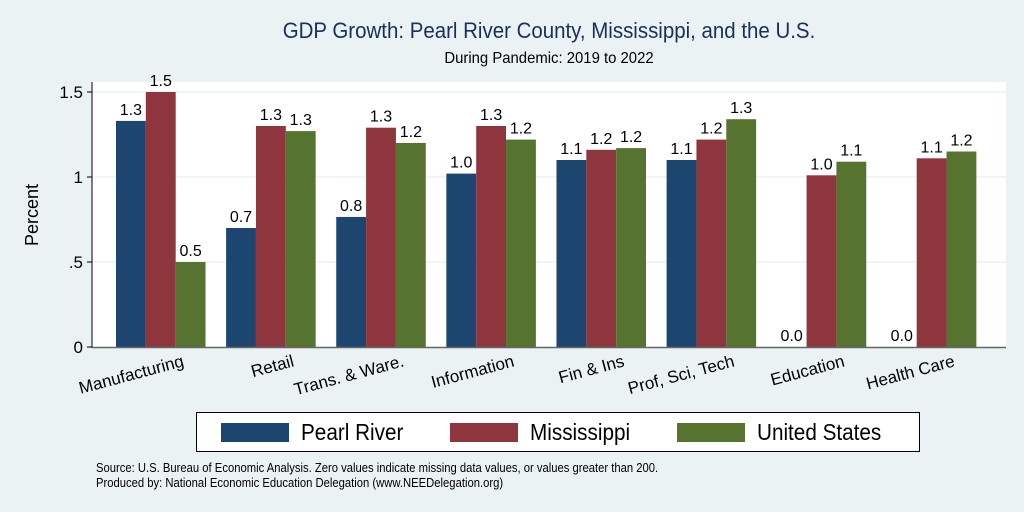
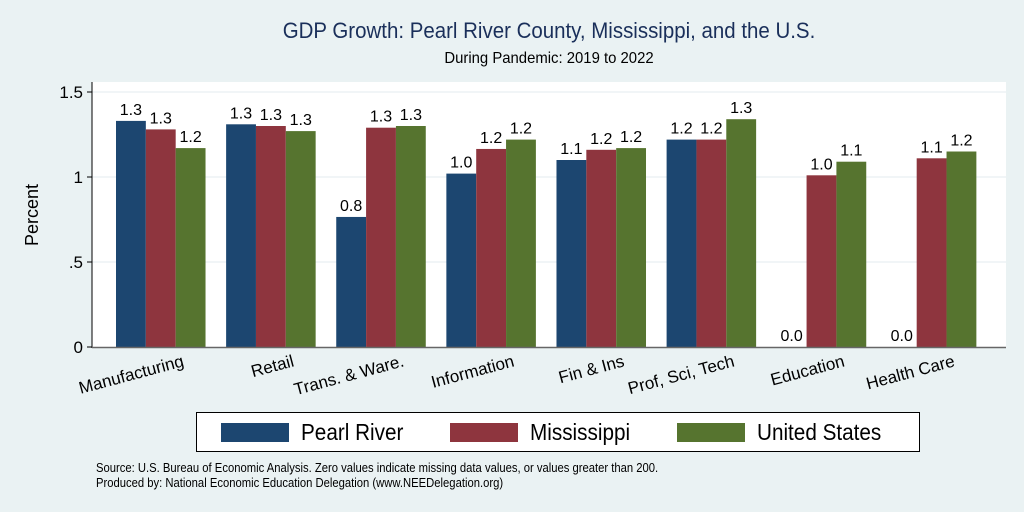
Mississippi/Manufacturing: 1.5 -> 1.3
United States/Manufacturing: 0.5 -> 1.2
Pearl River/Retail: 0.7 -> 1.3
United States/Trans. & Ware.: 1.2 -> 1.3
Mississippi/Information: 1.3 -> 1.2
Pearl River/Prof, Sci, Tech: 1.1 -> 1.2
